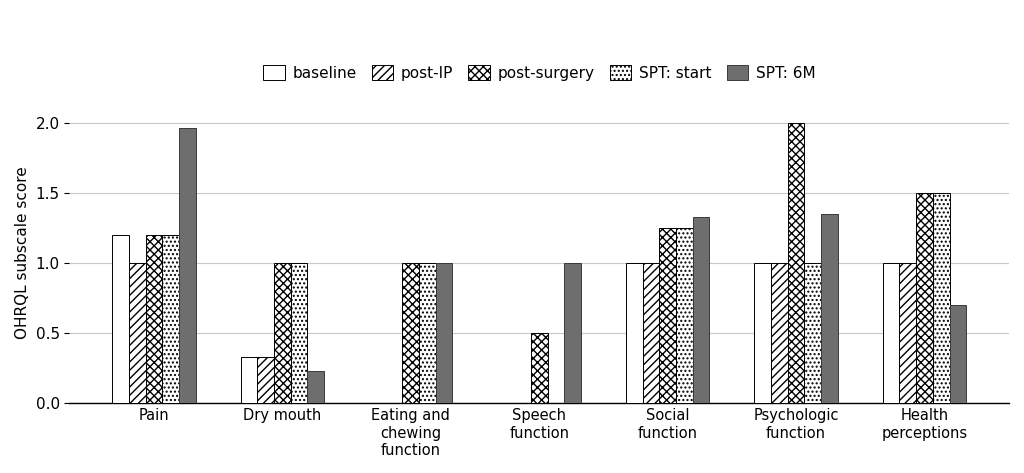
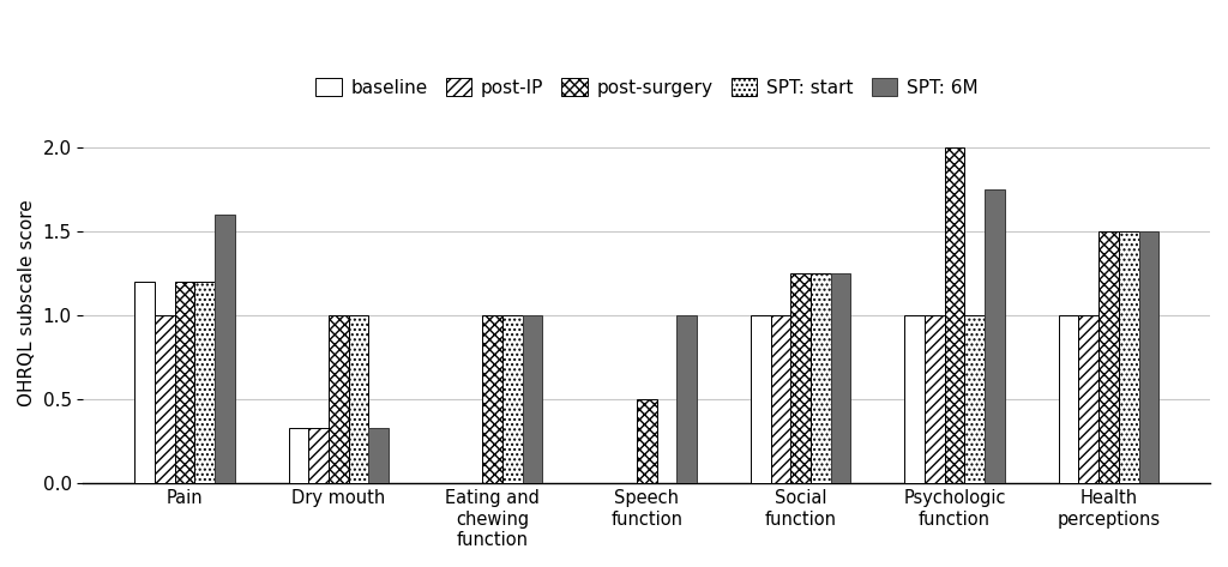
SPT: 6M/Pain: 1.97 -> 1.60
SPT: 6M/Dry mouth: 0.23 -> 0.33
SPT: 6M/Social function: 1.33 -> 1.25
SPT: 6M/Psychologic function: 1.35 -> 1.75
SPT: 6M/Health perceptions: 0.70 -> 1.50
